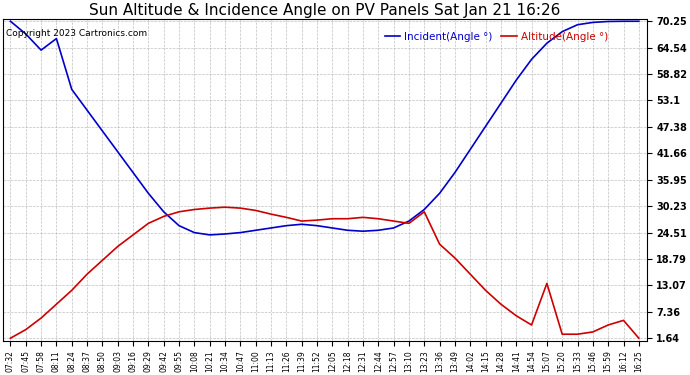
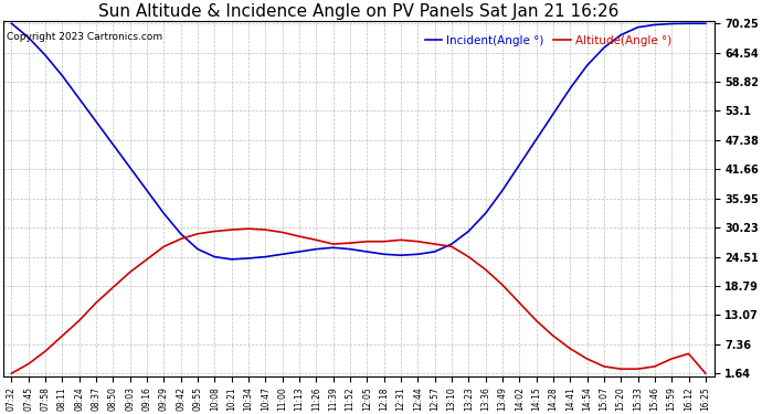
Incident(Angle °)/08:11: 66.5 -> 60.0
Altitude(Angle °)/13:23: 29.0 -> 24.5
Altitude(Angle °)/15:07: 13.5 -> 3.0
